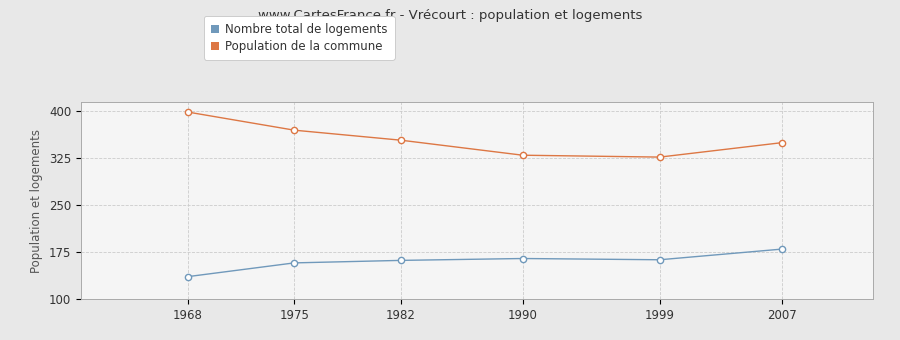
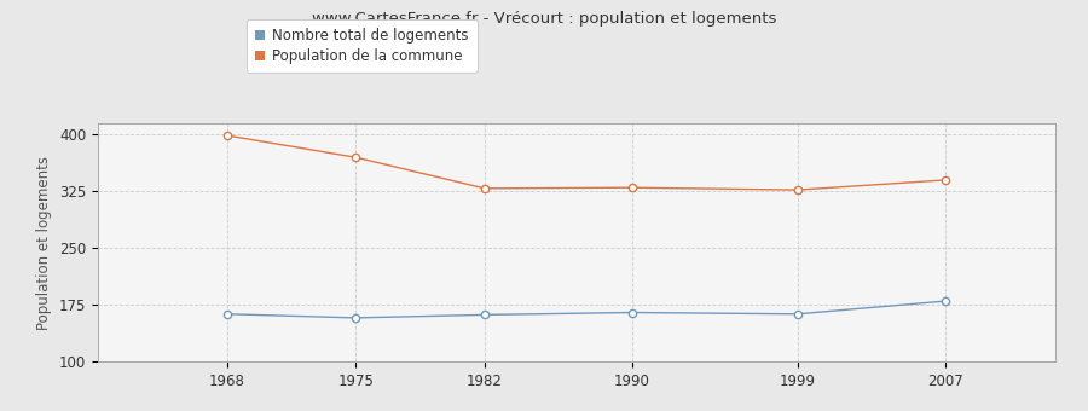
Nombre total de logements/1968: 136 -> 163
Population de la commune/1982: 354 -> 329
Population de la commune/2007: 350 -> 340
